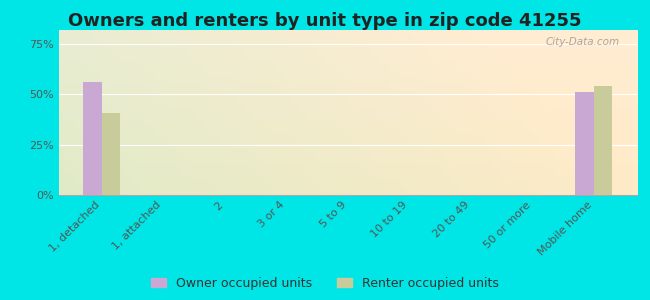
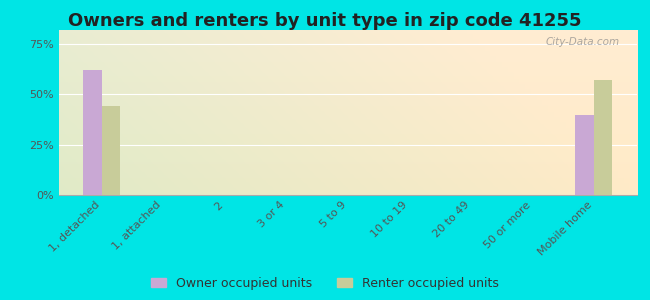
Owner occupied units/1, detached: 56% -> 62%
Renter occupied units/1, detached: 41% -> 44%
Owner occupied units/Mobile home: 51% -> 40%
Renter occupied units/Mobile home: 54% -> 57%
